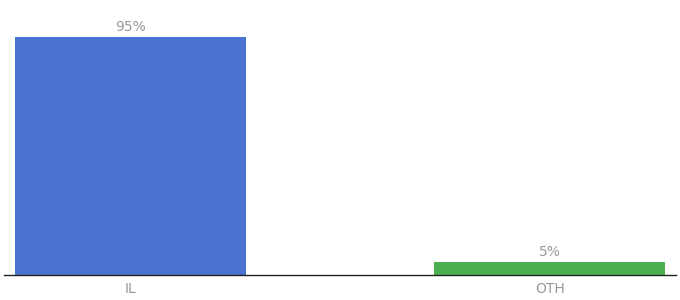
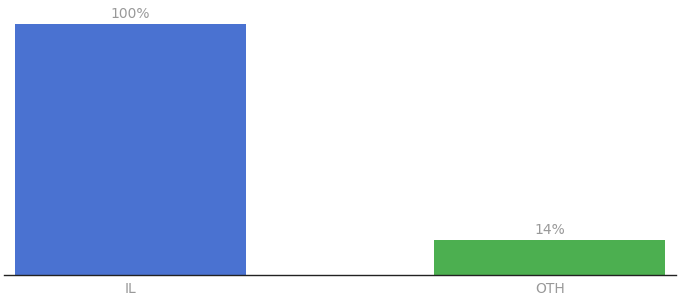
IL: 95% -> 100%
OTH: 5% -> 14%
